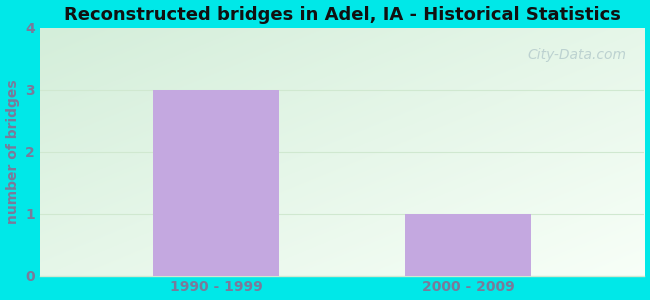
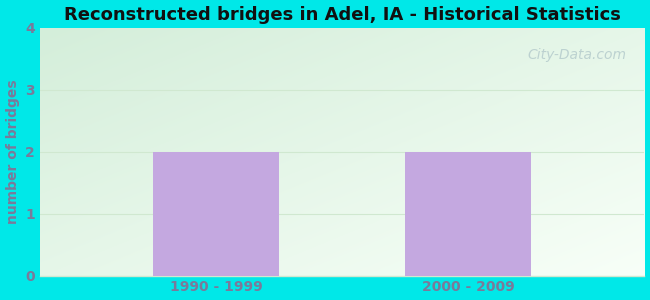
1990 - 1999: 3 -> 2
2000 - 2009: 1 -> 2
